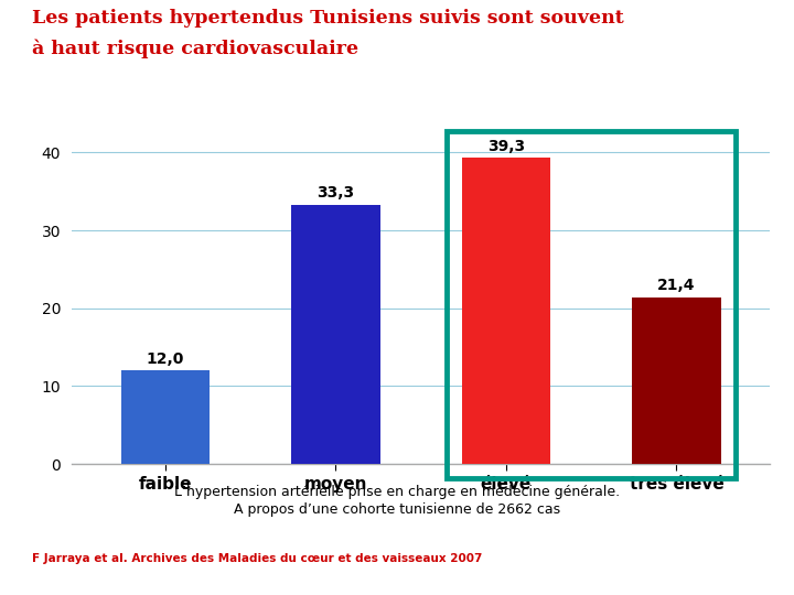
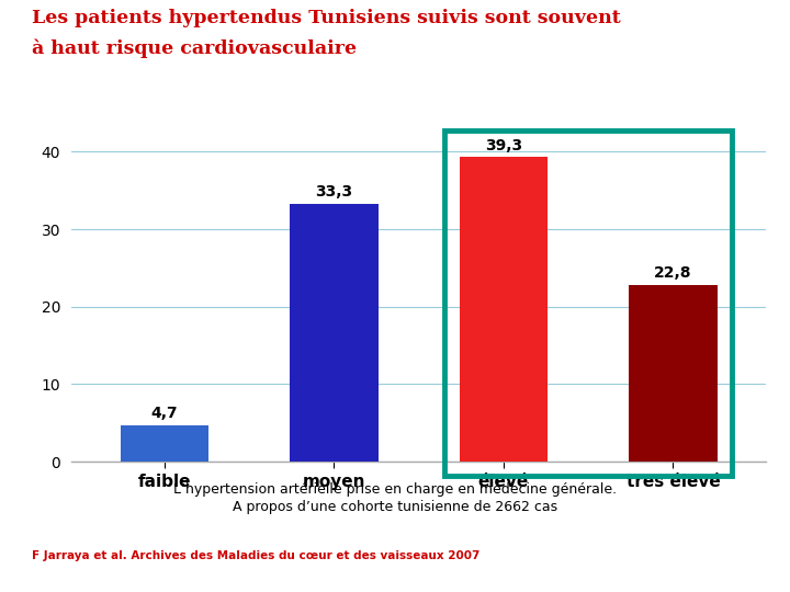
faible: 12,0 -> 4,7
tres élevé: 21,4 -> 22,8
